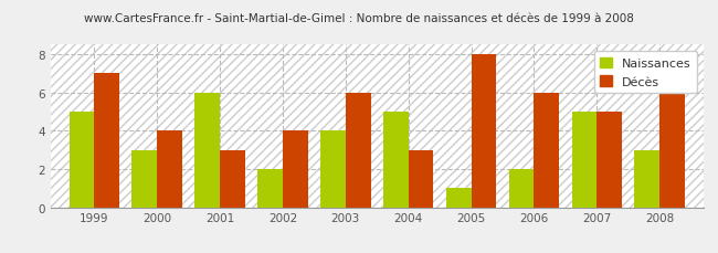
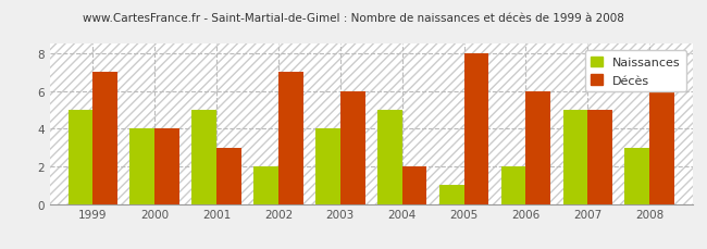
Naissances/2000: 3 -> 4
Naissances/2001: 6 -> 5
Décès/2002: 4 -> 7
Décès/2004: 3 -> 2
